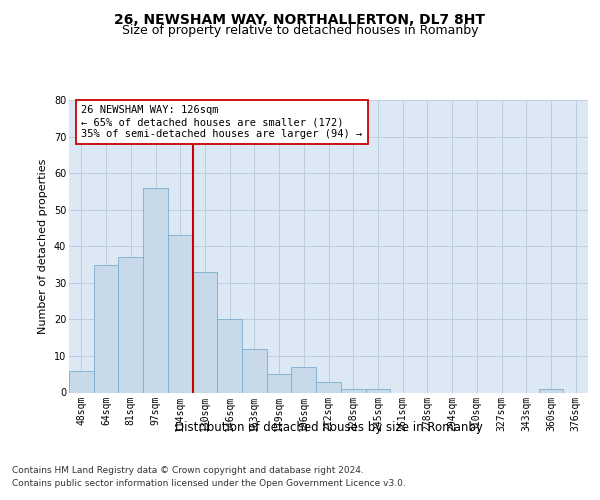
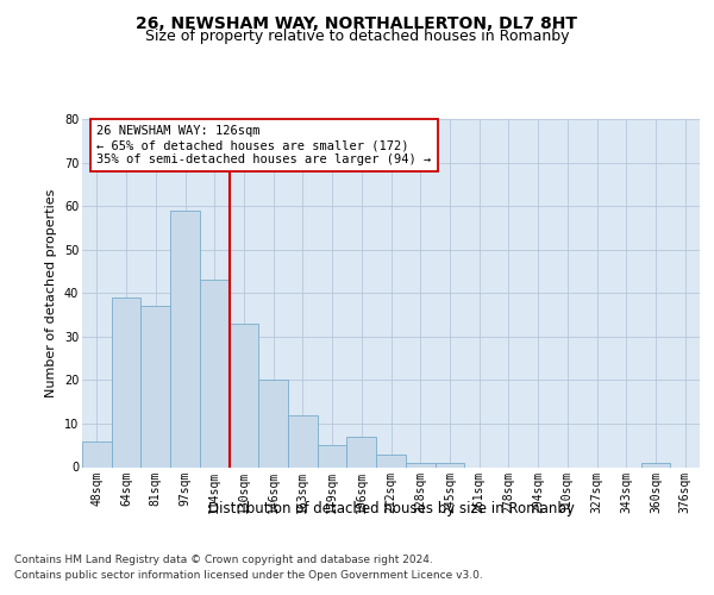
64sqm: 35 -> 39
97sqm: 56 -> 59
